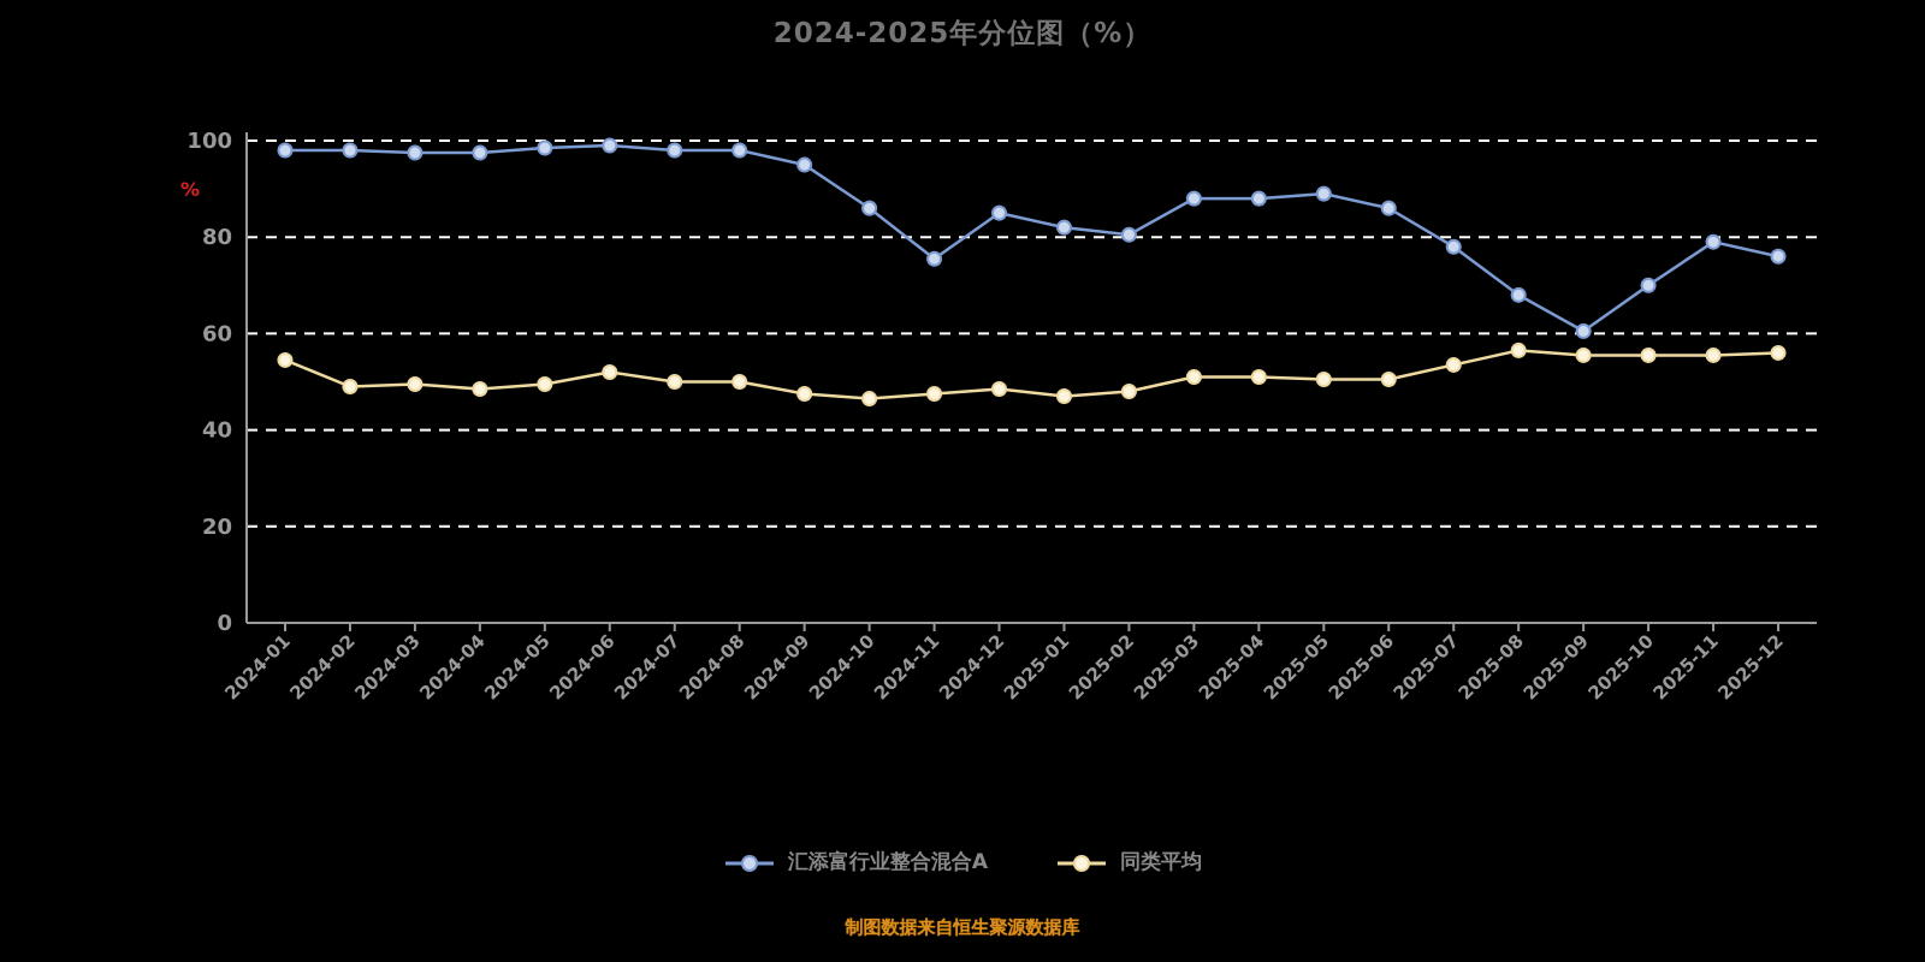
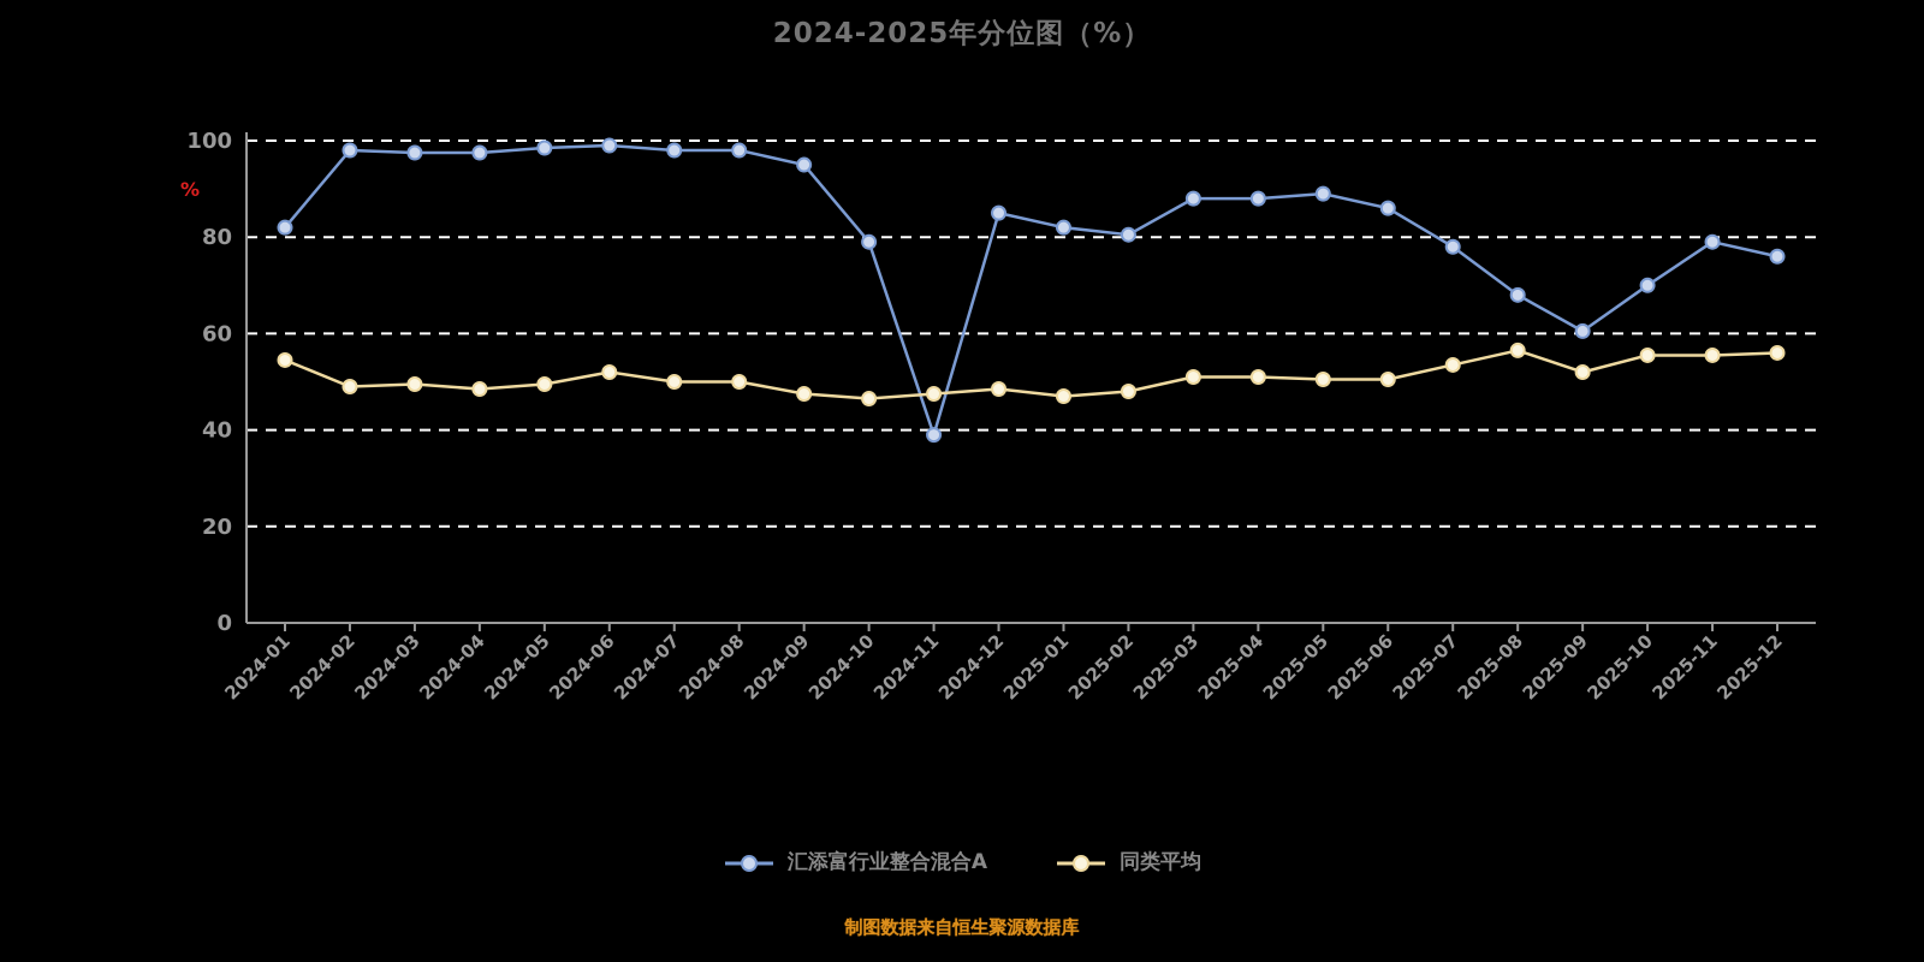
汇添富行业整合混合A/2024-01: 98 -> 82
汇添富行业整合混合A/2024-10: 86 -> 79
汇添富行业整合混合A/2024-11: 76 -> 39
同类平均/2025-09: 56 -> 52
